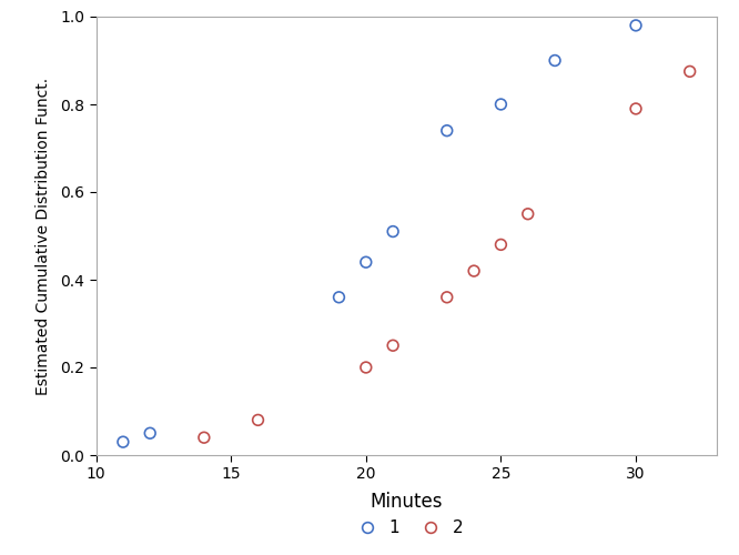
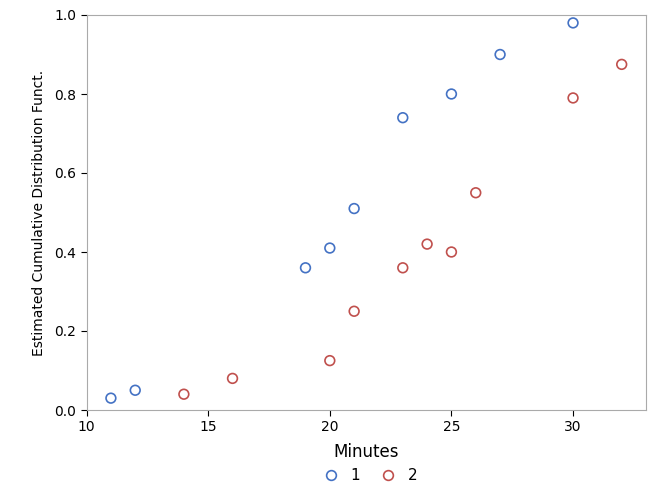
1/20: 0.44 -> 0.41
2/20: 0.200 -> 0.125
2/25: 0.480 -> 0.400
